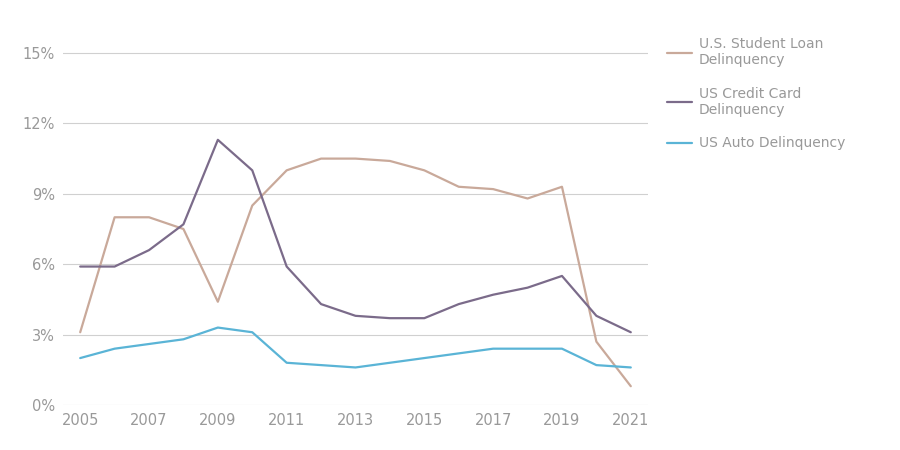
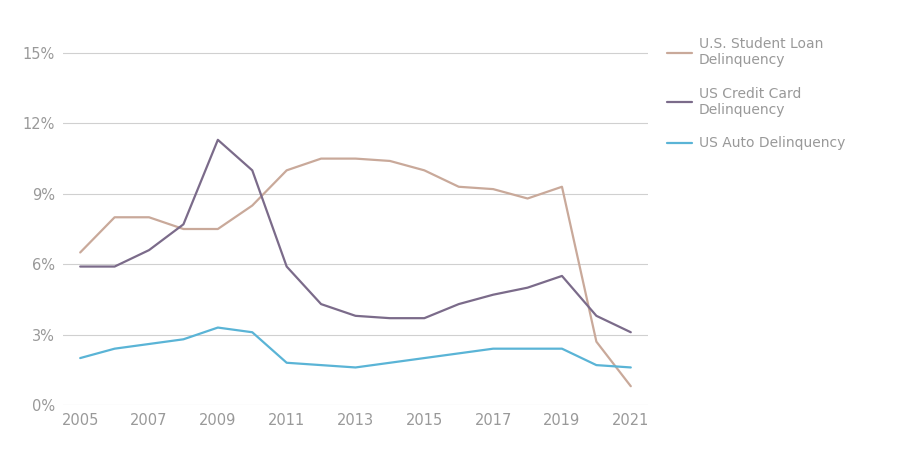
U.S. Student Loan Delinquency/2005: 3.1% -> 6.5%
U.S. Student Loan Delinquency/2009: 4.4% -> 7.5%
